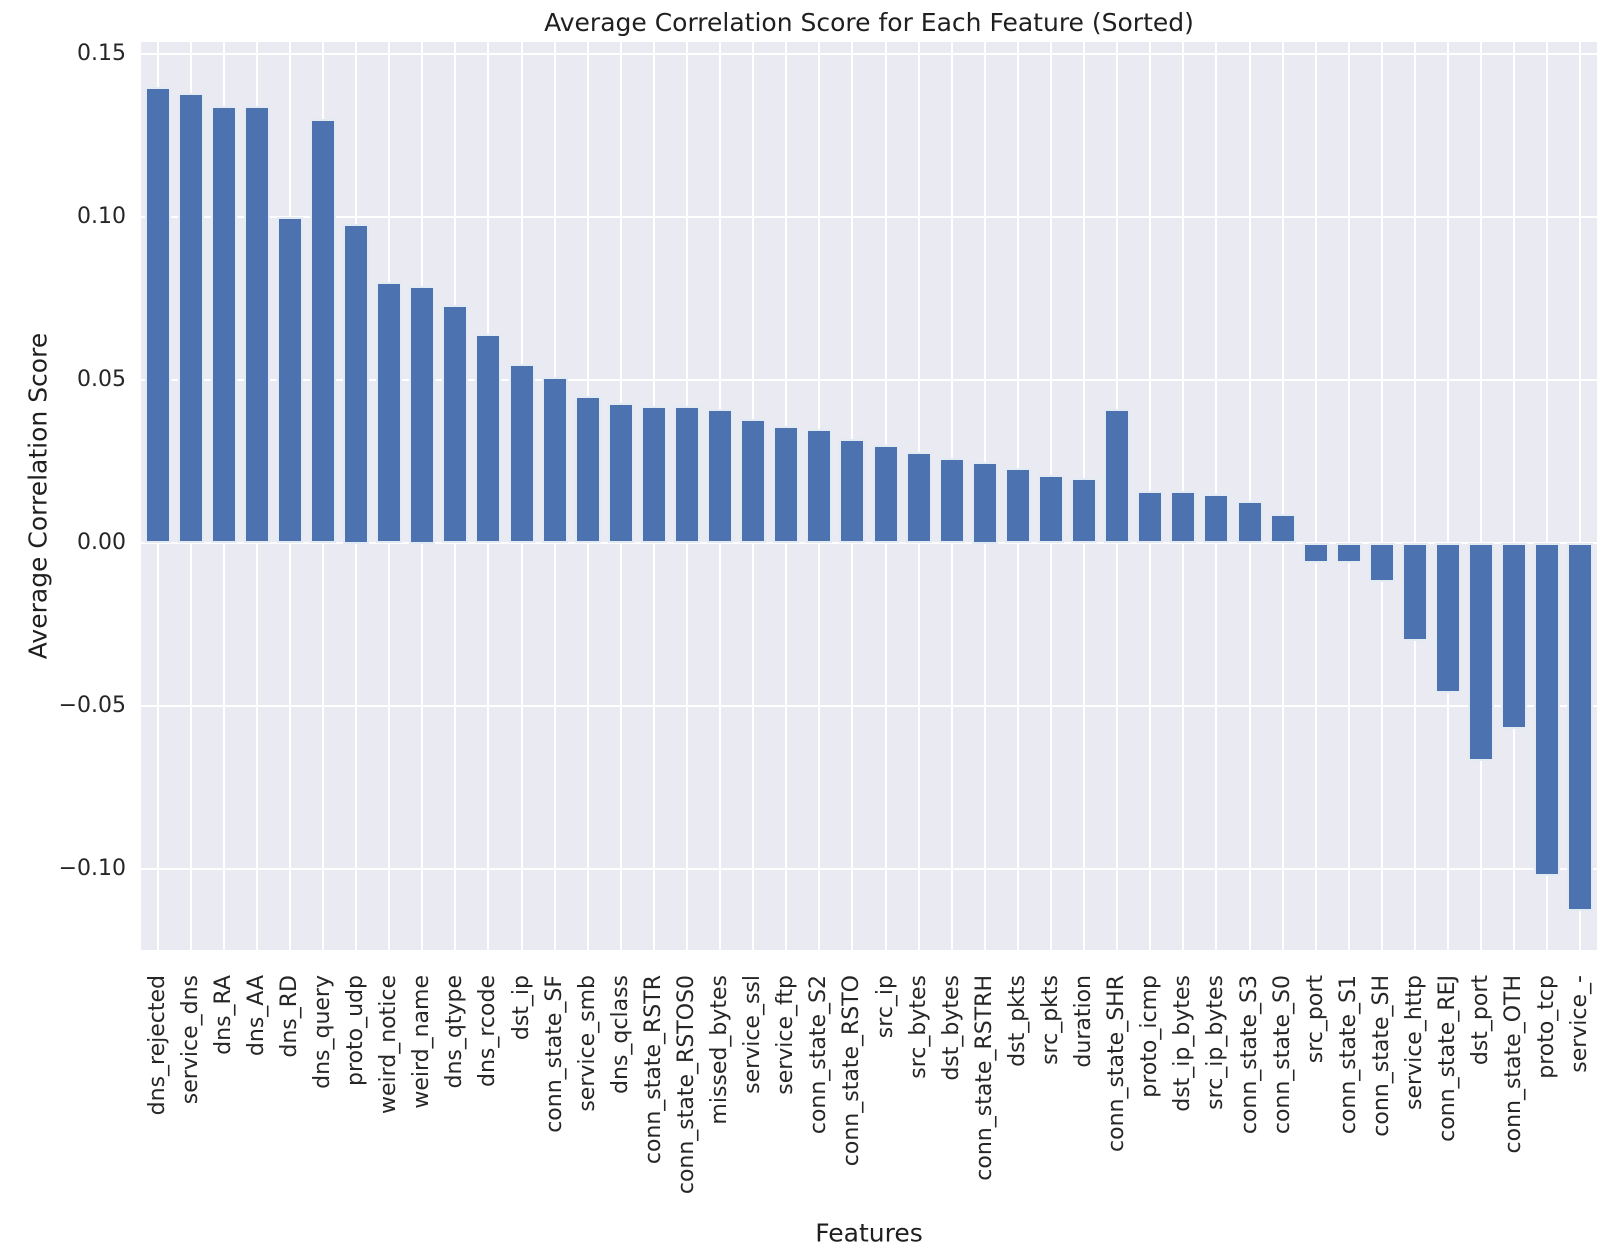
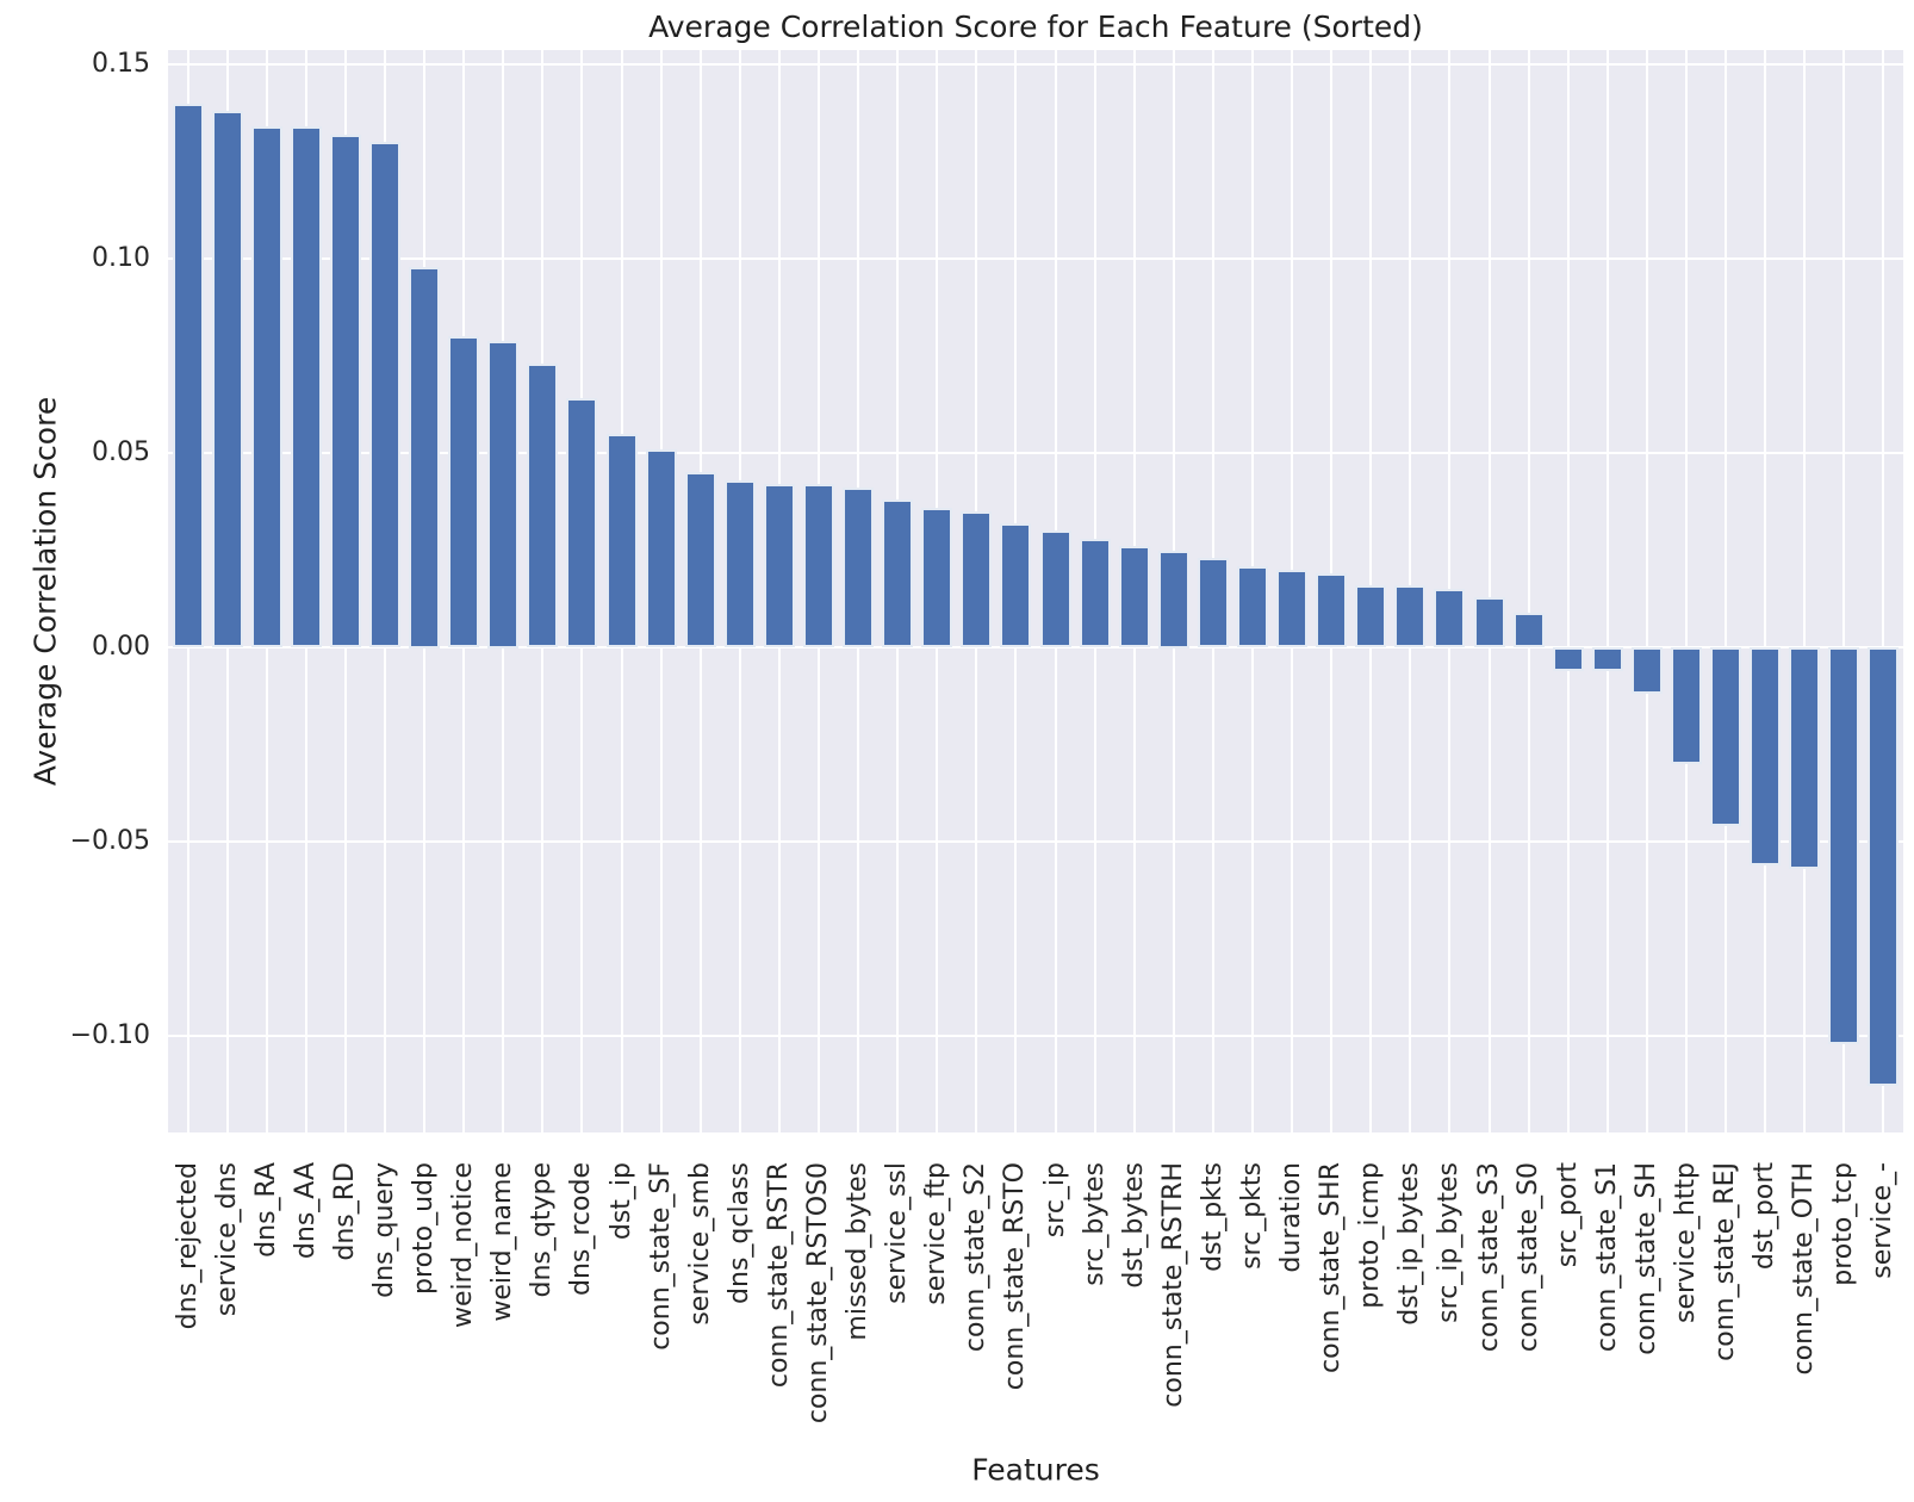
dns_RD: 0.100 -> 0.132
conn_state_SHR: 0.041 -> 0.019
dst_port: -0.067 -> -0.056
